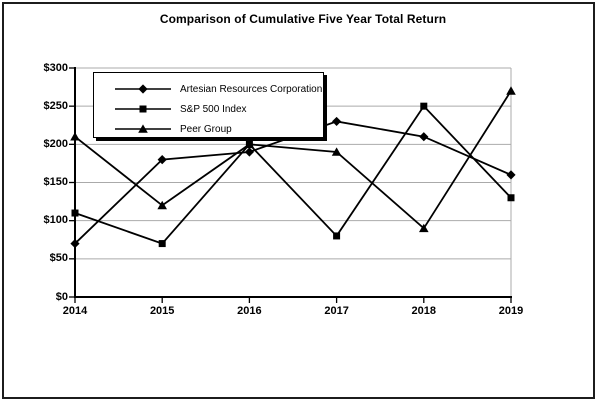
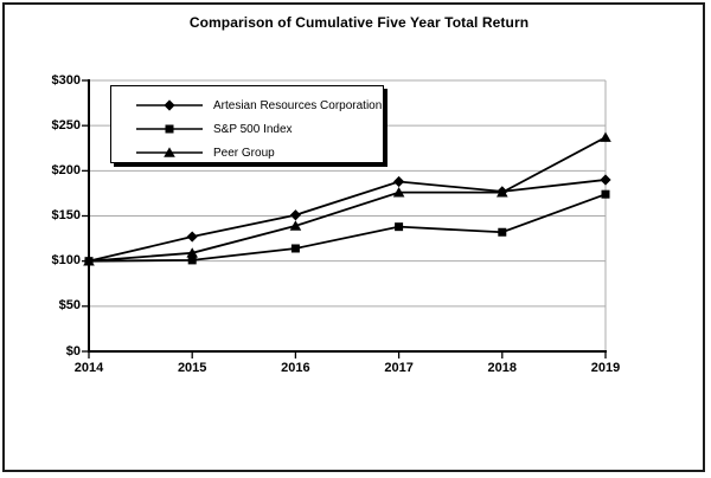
Artesian Resources Corporation/2014: $70 -> $100
S&P 500 Index/2014: $110 -> $100
Peer Group/2014: $210 -> $100
Artesian Resources Corporation/2015: $180 -> $130
S&P 500 Index/2015: $70 -> $100
Peer Group/2015: $120 -> $110
Artesian Resources Corporation/2016: $190 -> $150
S&P 500 Index/2016: $200 -> $110
Peer Group/2016: $200 -> $140
Artesian Resources Corporation/2017: $230 -> $190
S&P 500 Index/2017: $80 -> $140
Peer Group/2017: $190 -> $180
Artesian Resources Corporation/2018: $210 -> $180
S&P 500 Index/2018: $250 -> $130
Peer Group/2018: $90 -> $180
Artesian Resources Corporation/2019: $160 -> $190
S&P 500 Index/2019: $130 -> $170
Peer Group/2019: $270 -> $240
